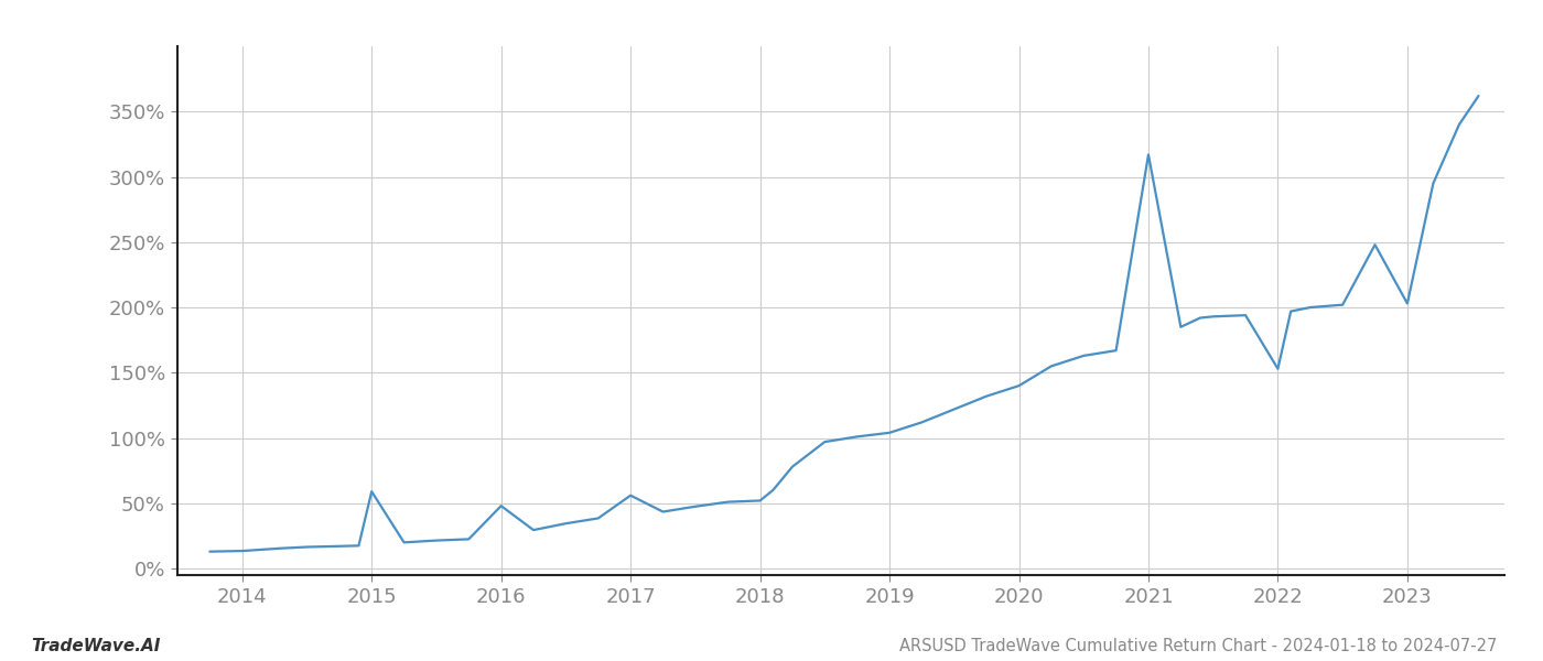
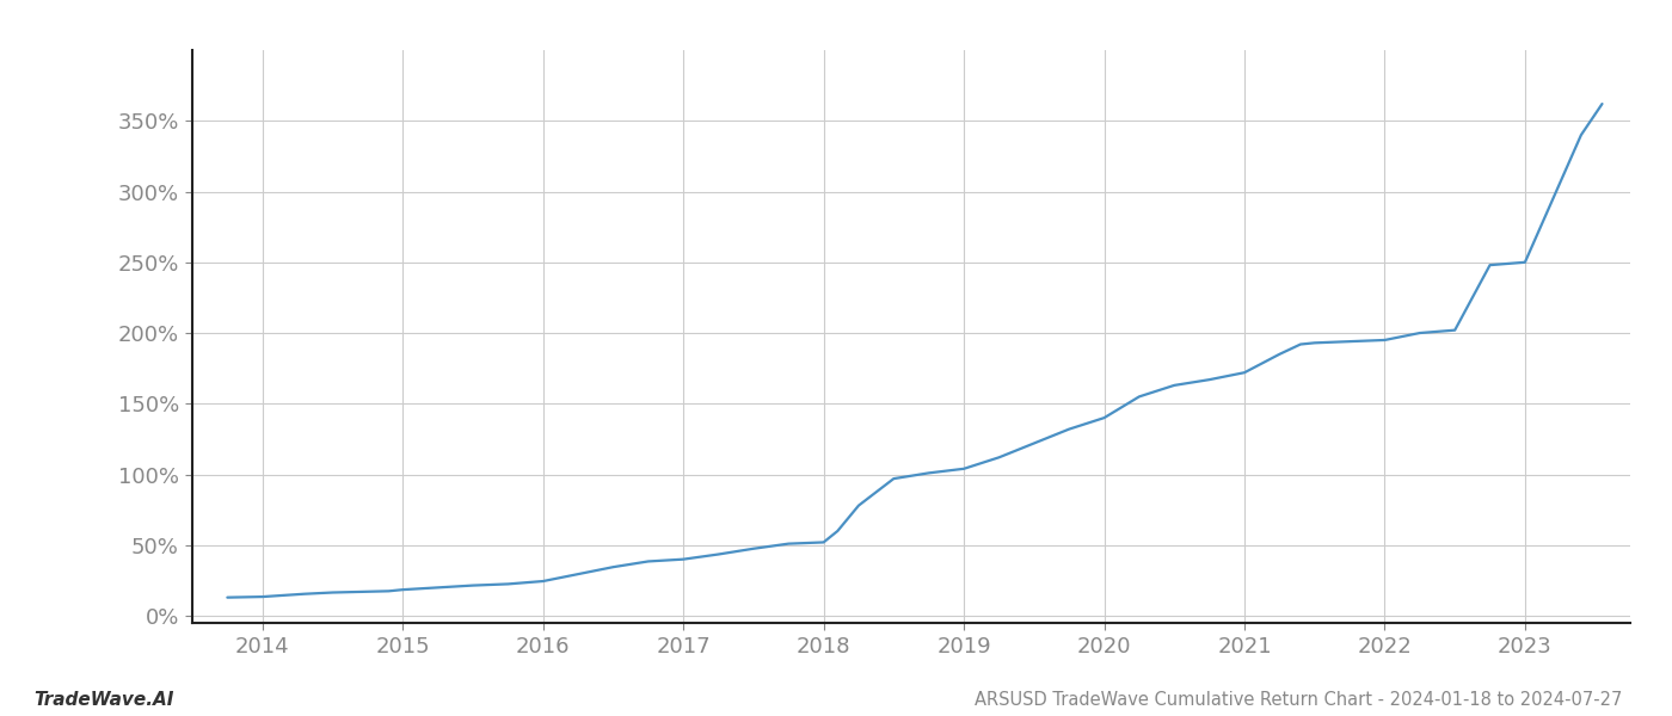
2015: 59% -> 18%
2016: 48% -> 24%
2017: 56% -> 40%
2021: 317% -> 172%
2022: 153% -> 195%
2023: 203% -> 250%
